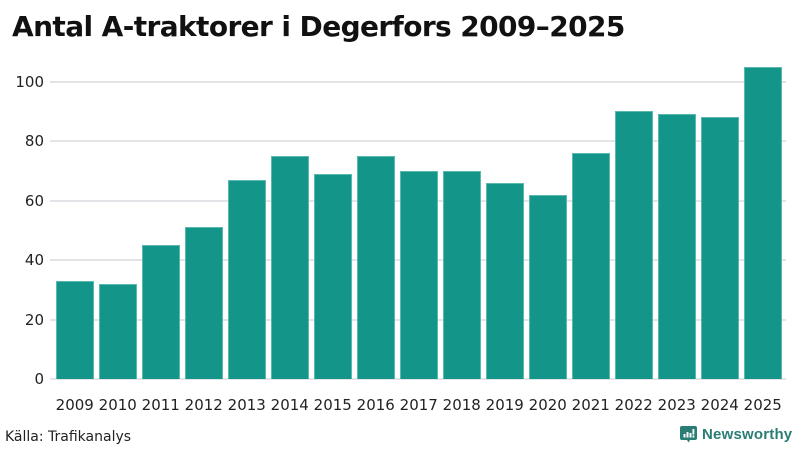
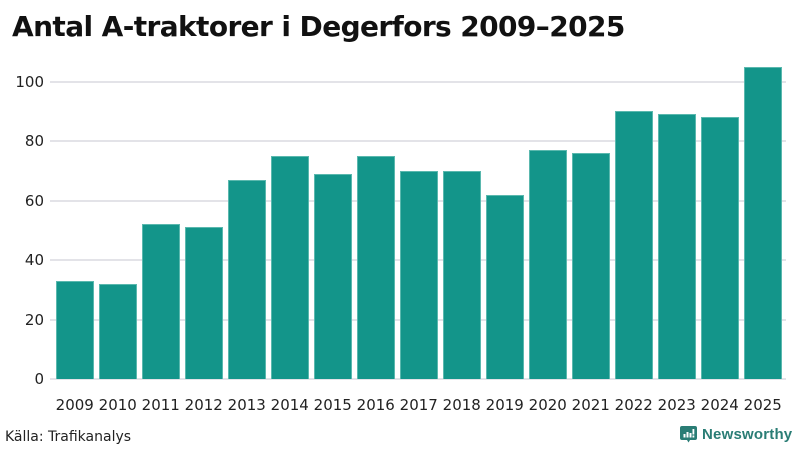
2011: 45 -> 52
2019: 66 -> 62
2020: 62 -> 77
